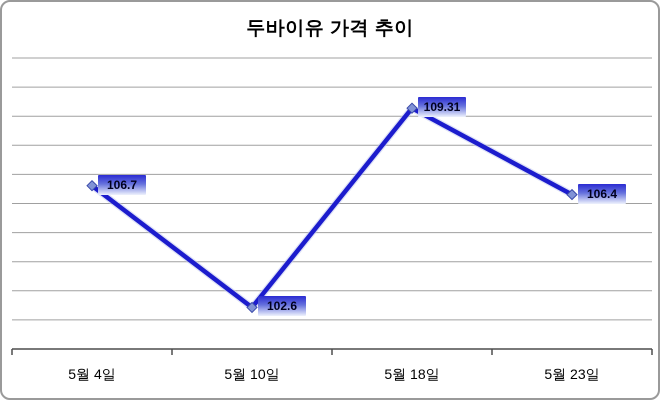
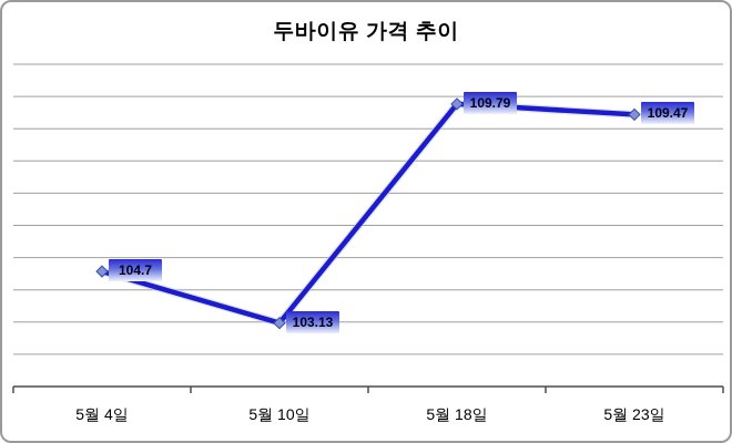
5월 4일: 106.7 -> 104.7
5월 10일: 102.6 -> 103.13
5월 18일: 109.31 -> 109.79
5월 23일: 106.4 -> 109.47
